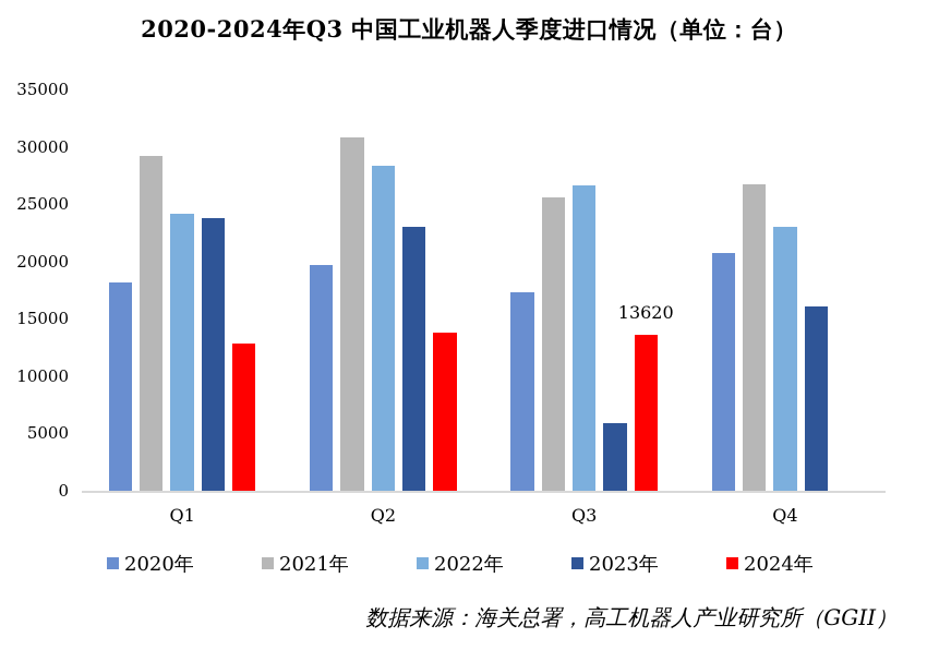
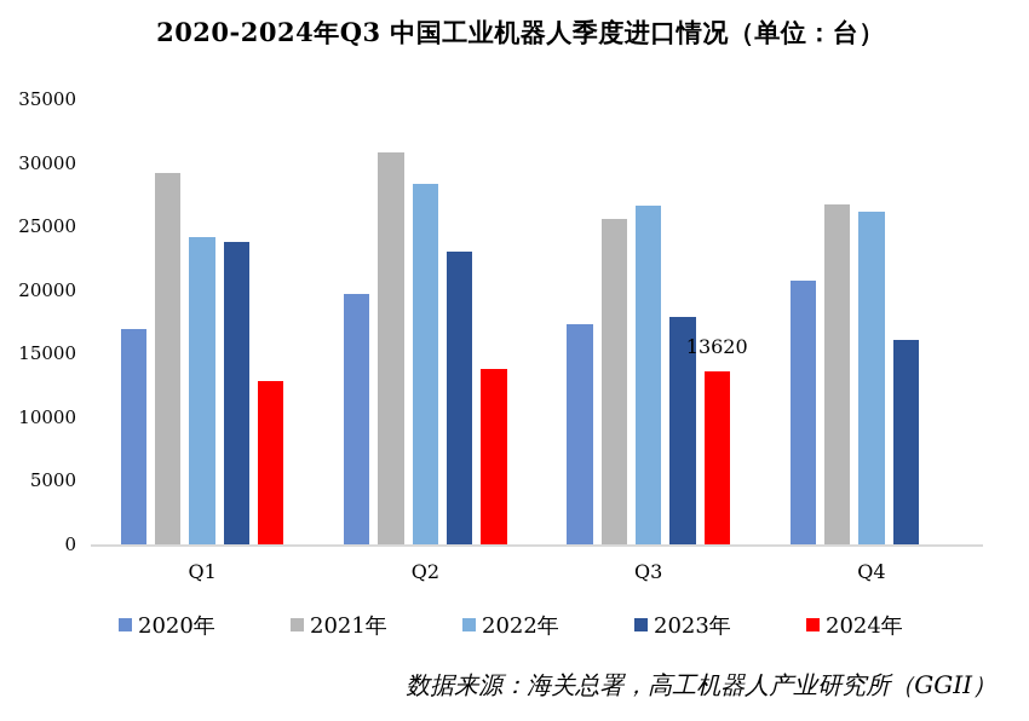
2020年/Q1: 18200 -> 16900
2023年/Q3: 5900 -> 17900
2022年/Q4: 23000 -> 26200
